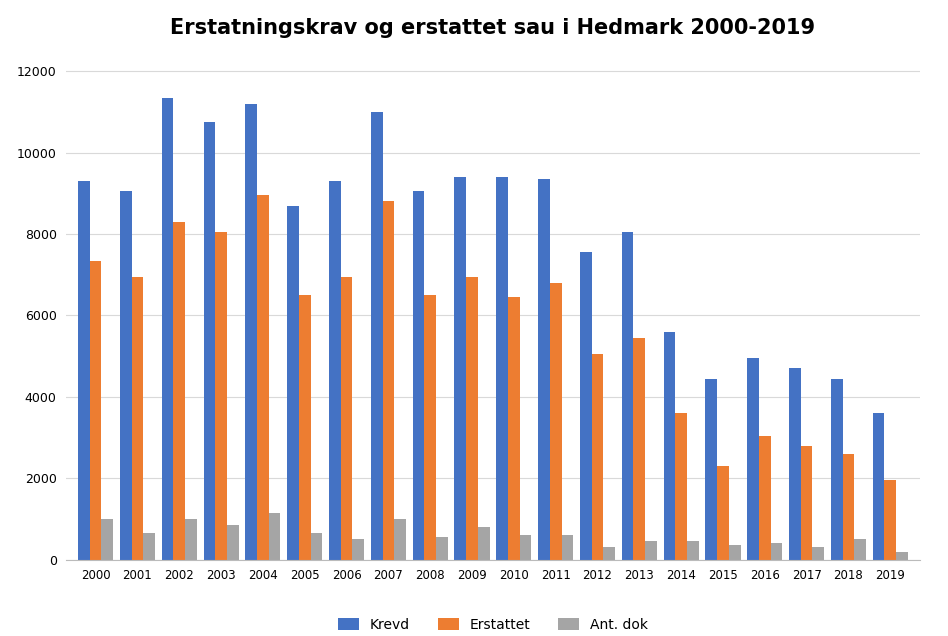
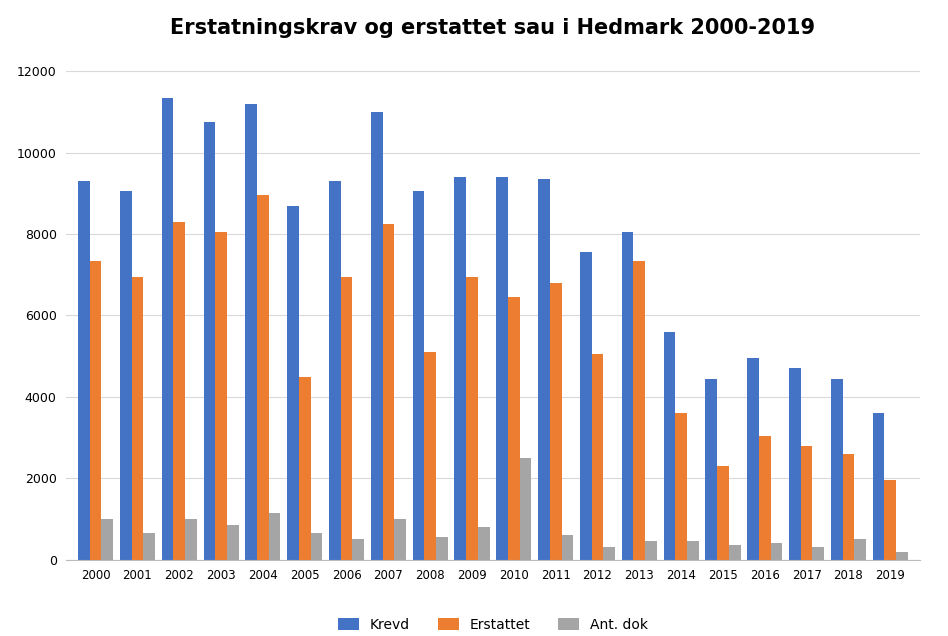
Erstattet/2005: 6500 -> 4500
Erstattet/2007: 8800 -> 8250
Erstattet/2008: 6500 -> 5100
Ant. dok/2010: 600 -> 2500
Erstattet/2013: 5450 -> 7350
